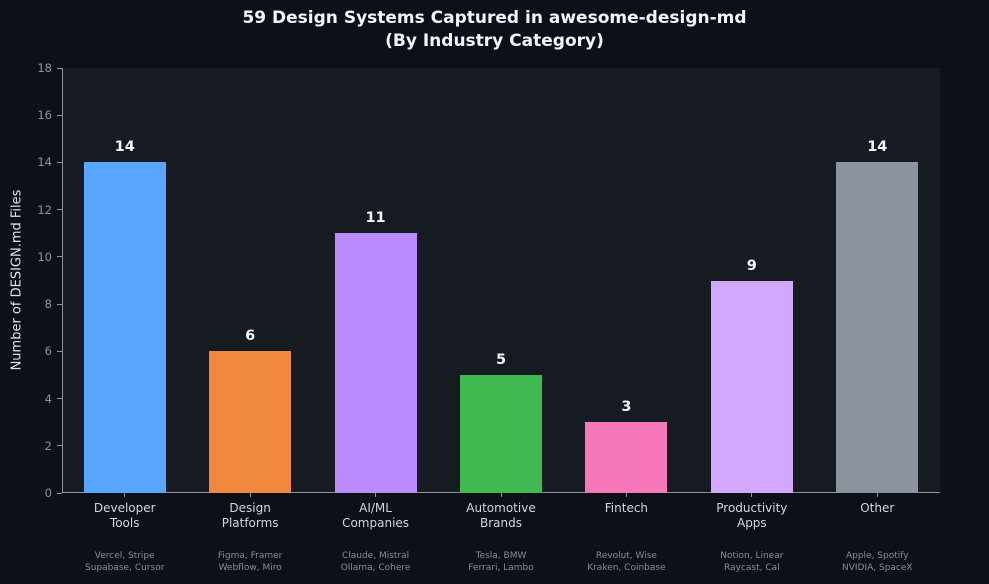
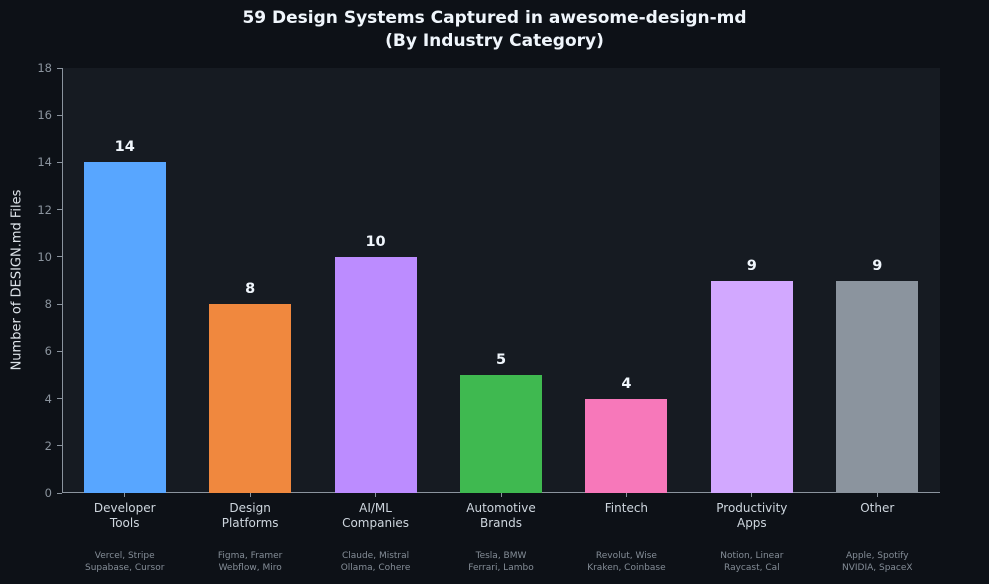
Design Platforms: 6 -> 8
AI/ML Companies: 11 -> 10
Fintech: 3 -> 4
Other: 14 -> 9
